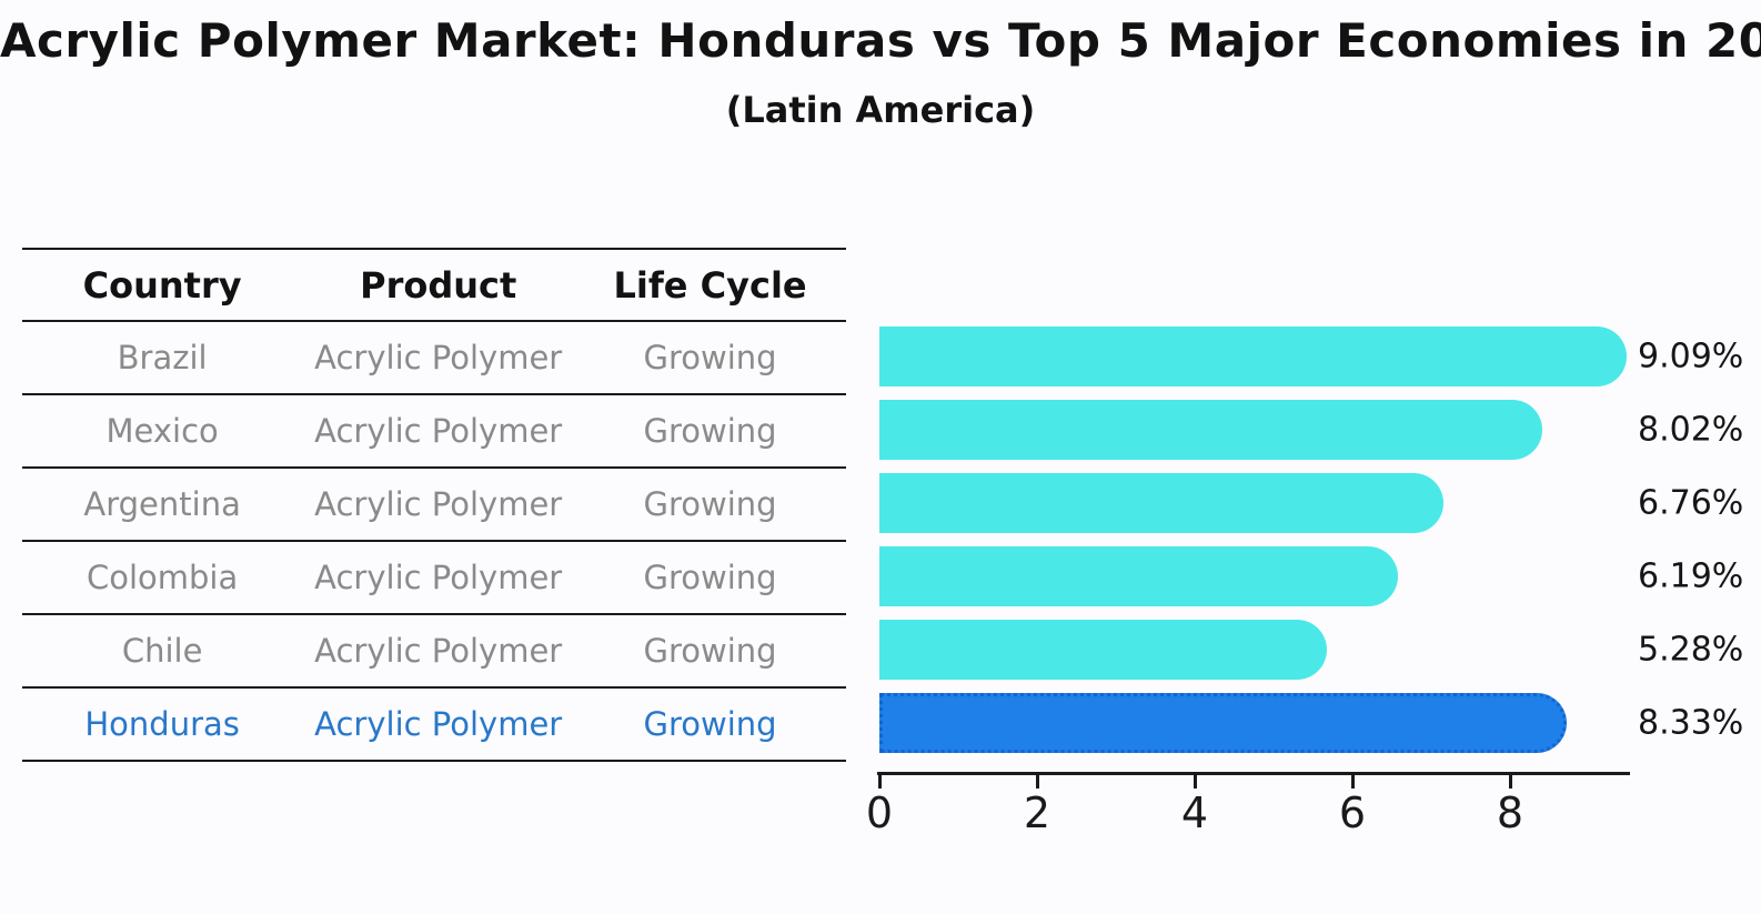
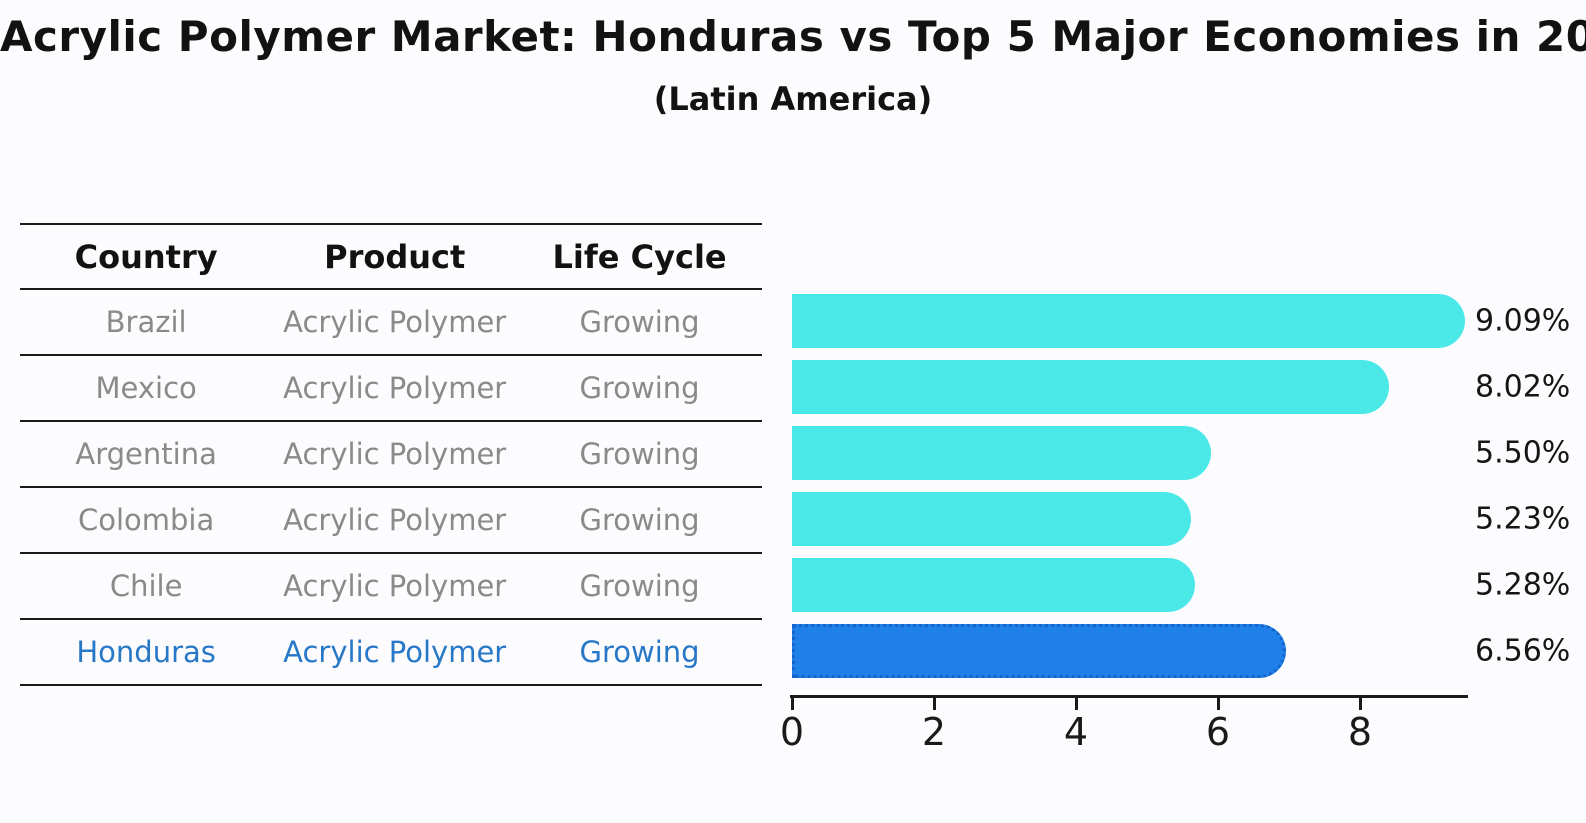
Argentina: 6.76% -> 5.50%
Colombia: 6.19% -> 5.23%
Honduras: 8.33% -> 6.56%
